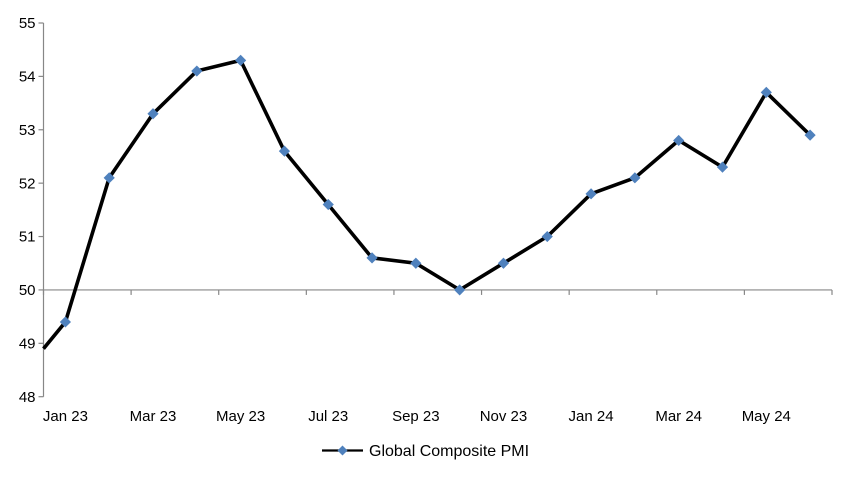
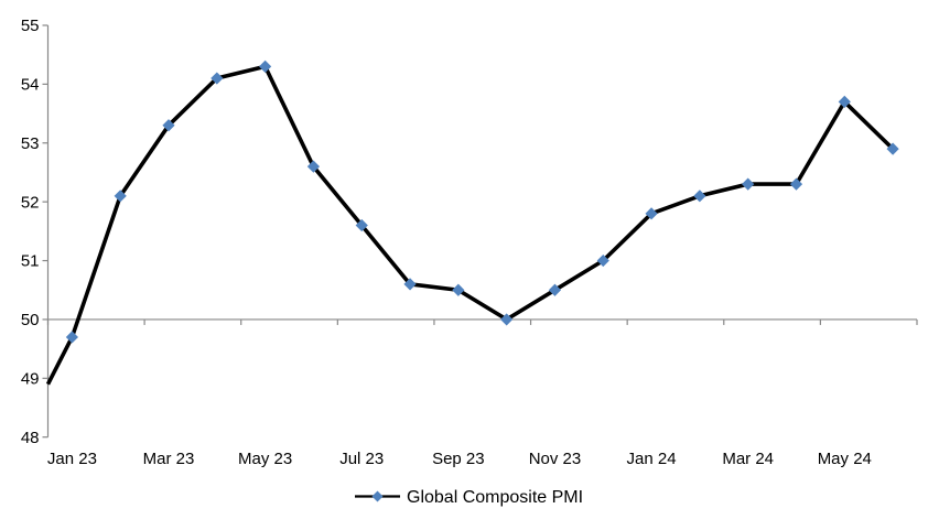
Jan 23: 49.4 -> 49.7
Mar 24: 52.8 -> 52.3
